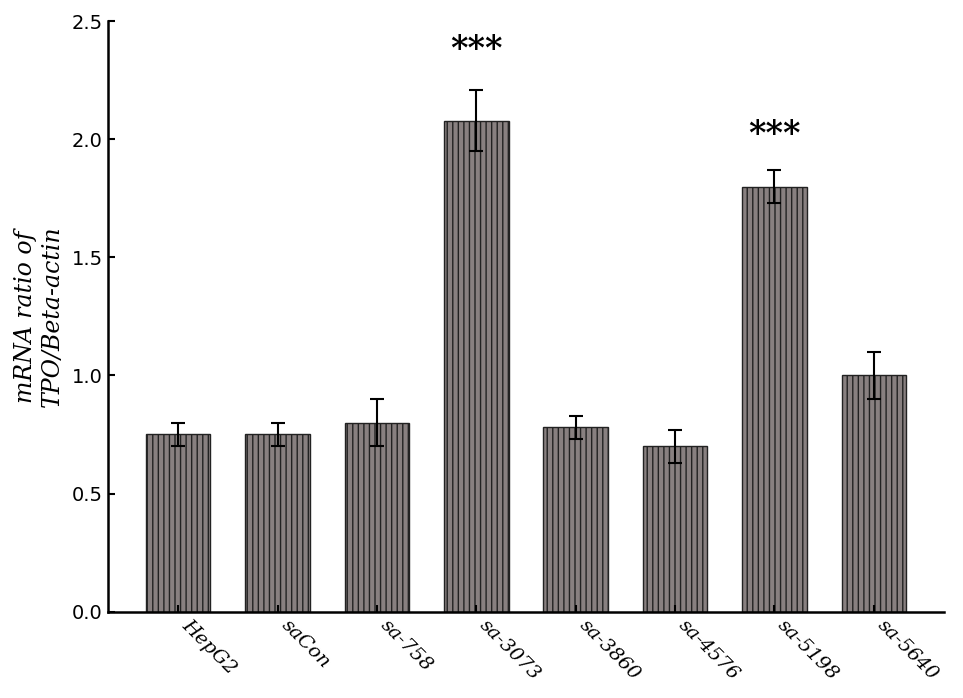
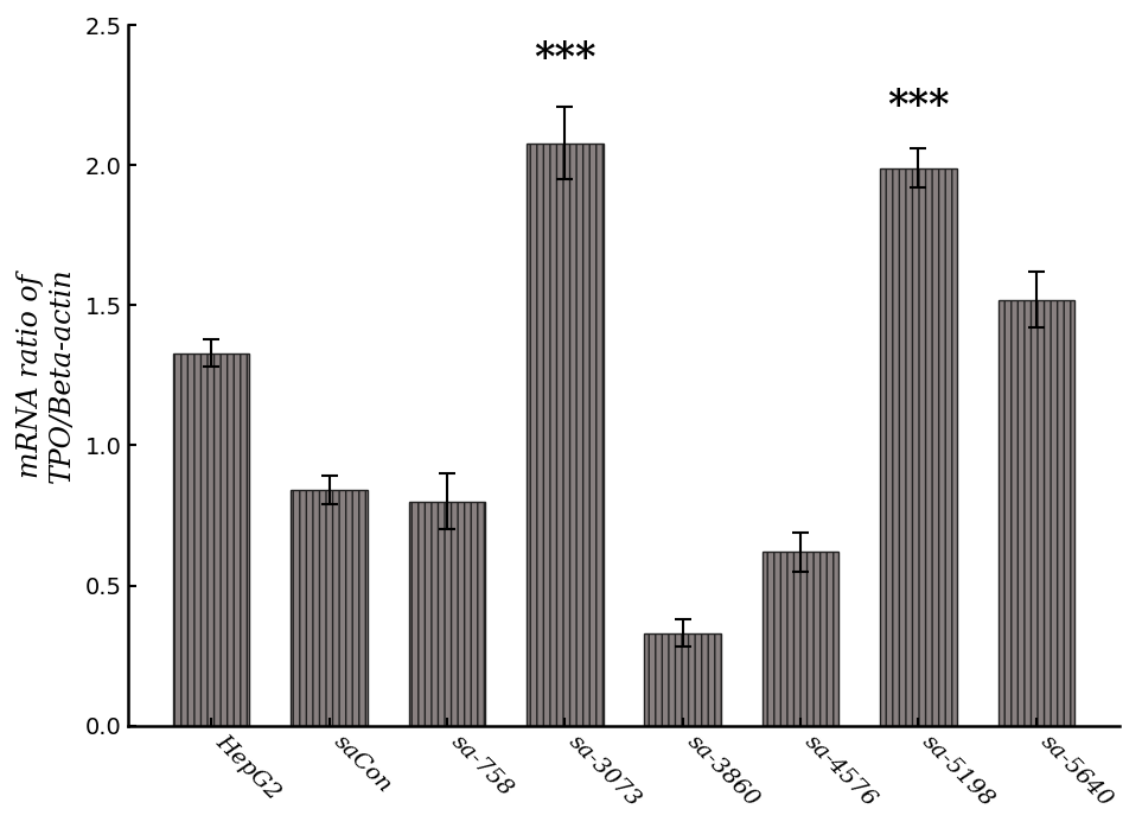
HepG2: 0.75 -> 1.33
saCon: 0.75 -> 0.84
sa-3860: 0.78 -> 0.33
sa-4576: 0.70 -> 0.62
sa-5198: 1.80 -> 1.99
sa-5640: 1.00 -> 1.52
